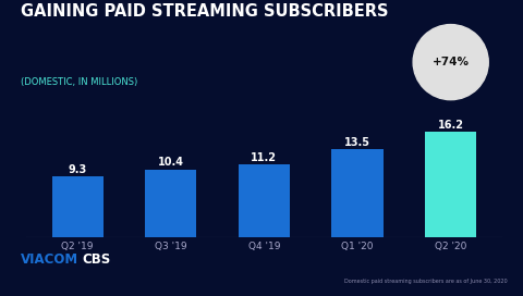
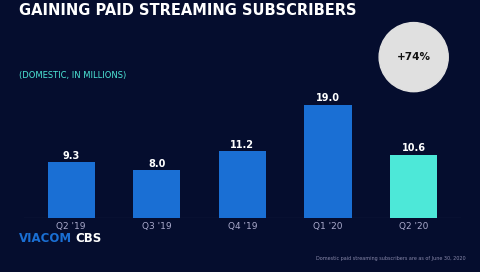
Q3 '19: 10.4 -> 8.0
Q1 '20: 13.5 -> 19.0
Q2 '20: 16.2 -> 10.6
